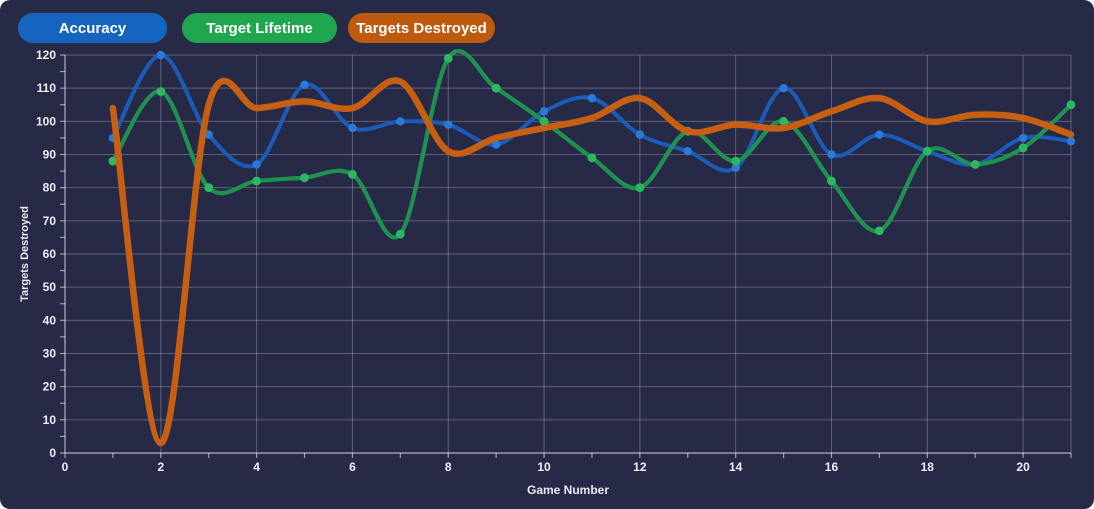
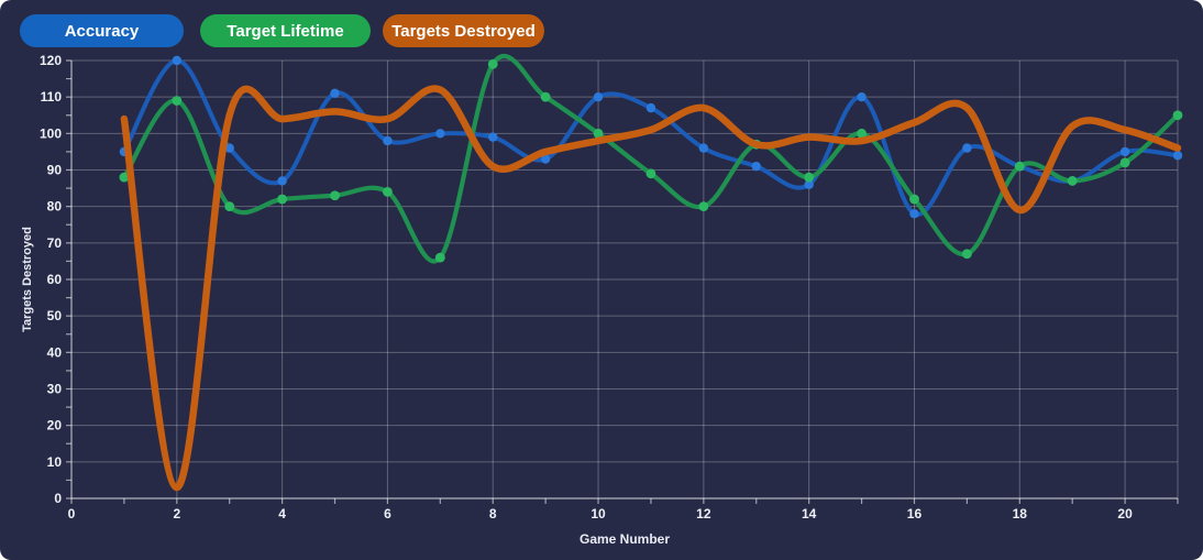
Accuracy/10: 103 -> 110
Accuracy/16: 90 -> 78
Targets Destroyed/18: 100 -> 79
